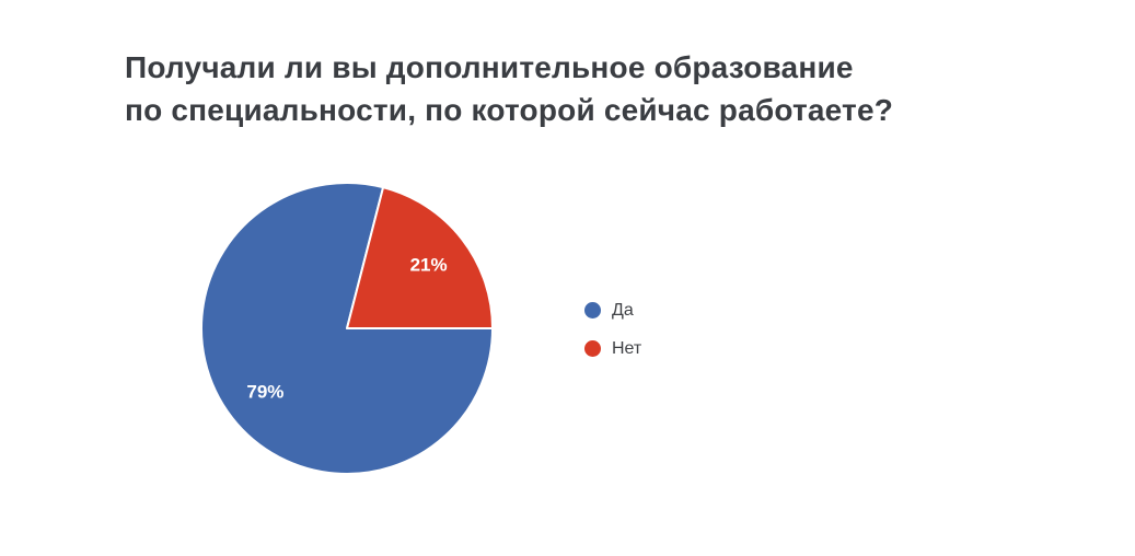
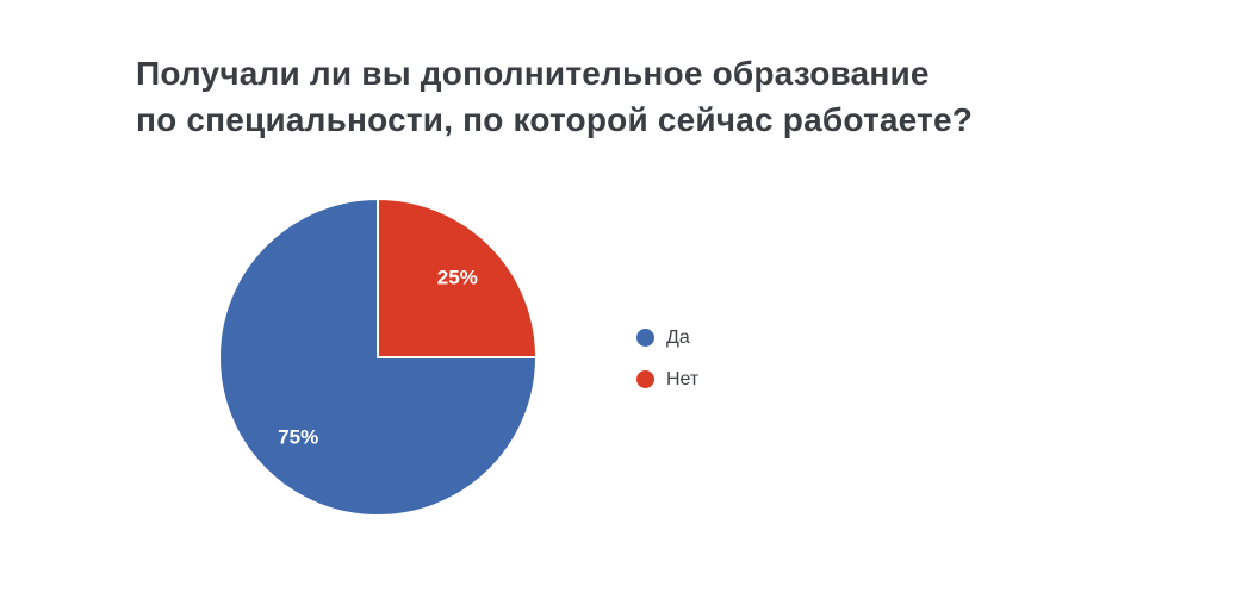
Да: 79% -> 75%
Нет: 21% -> 25%
